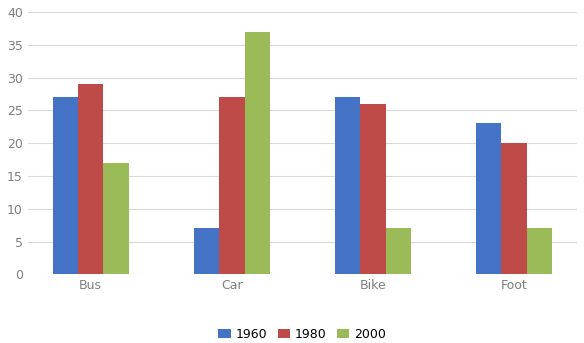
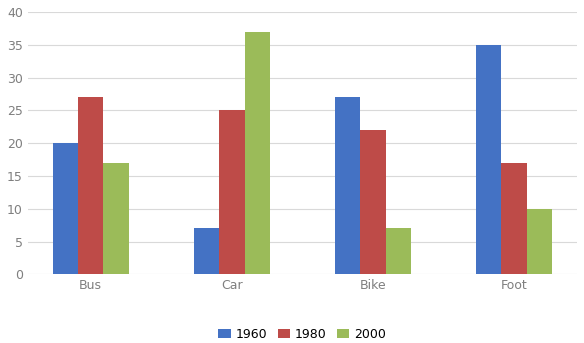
1960/Bus: 27 -> 20
1980/Bus: 29 -> 27
1980/Car: 27 -> 25
1980/Bike: 26 -> 22
1960/Foot: 23 -> 35
1980/Foot: 20 -> 17
2000/Foot: 7 -> 10
